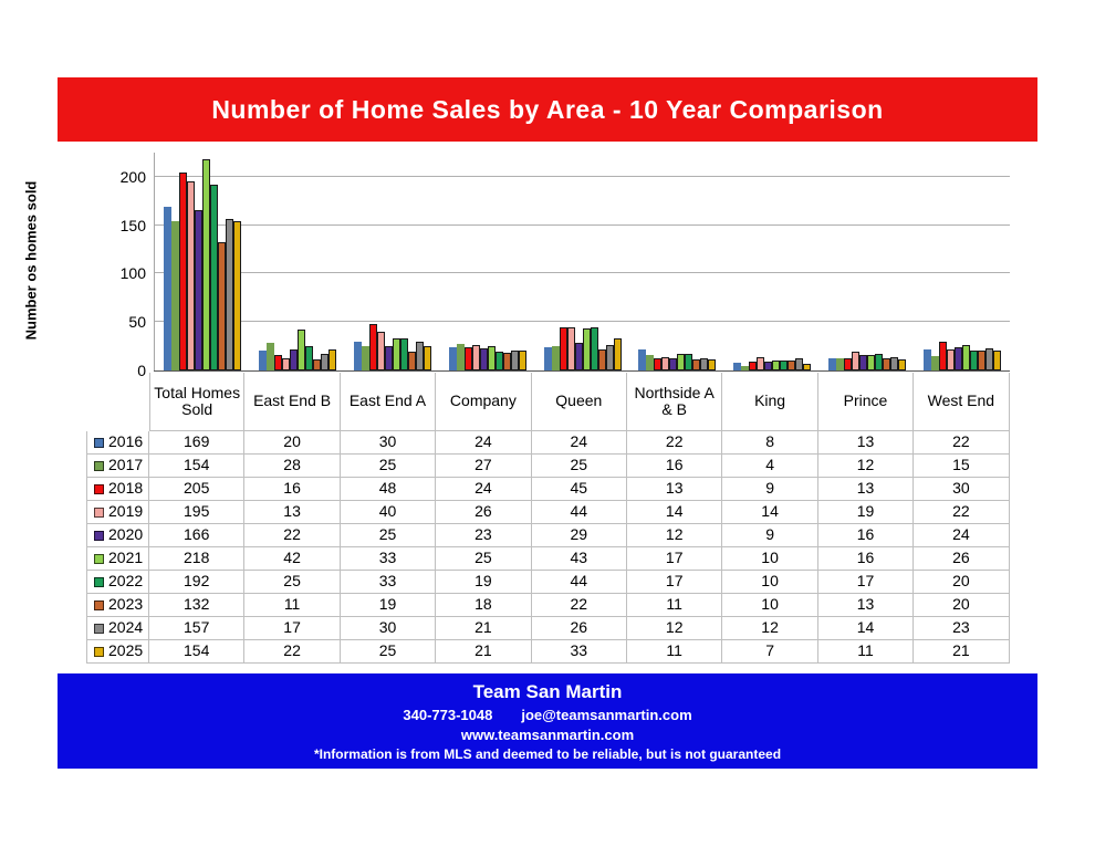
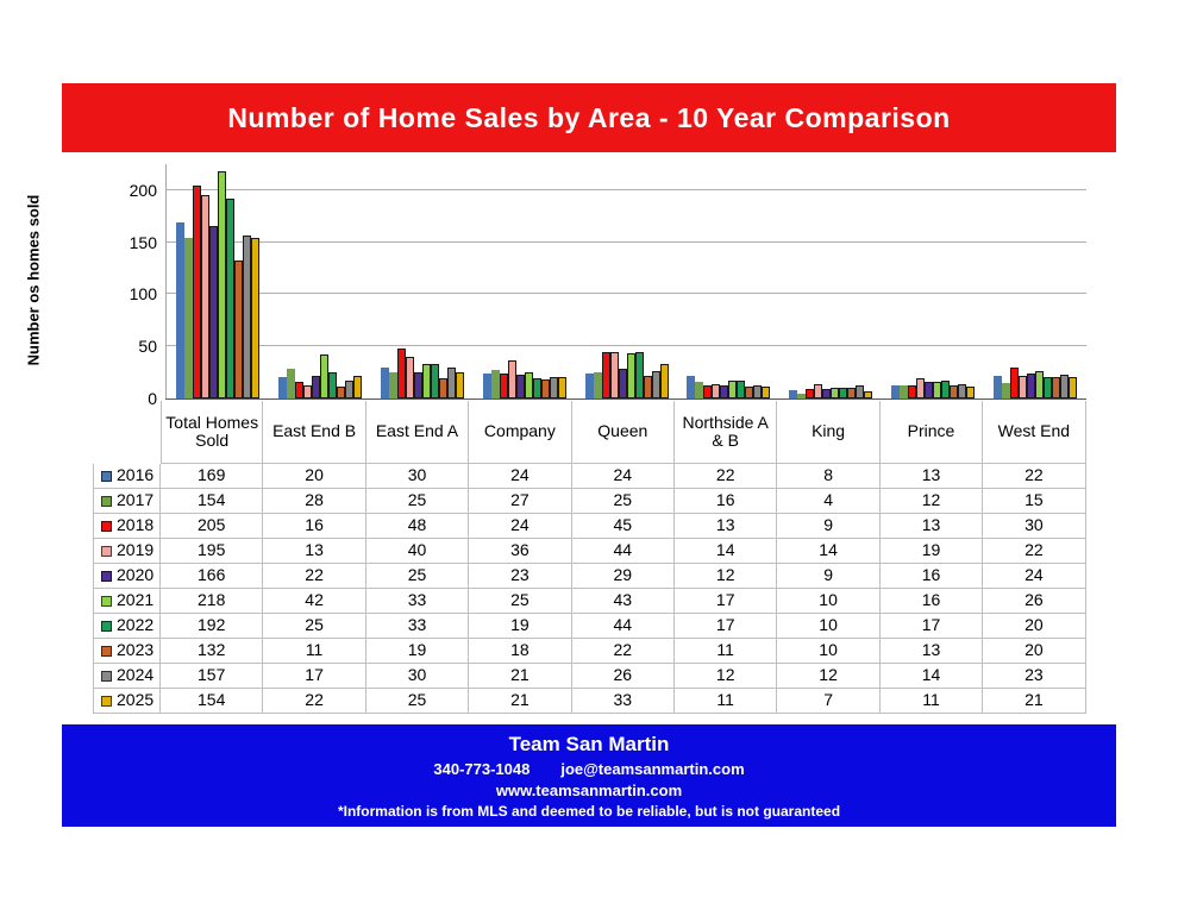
2019/Company: 26 -> 36
